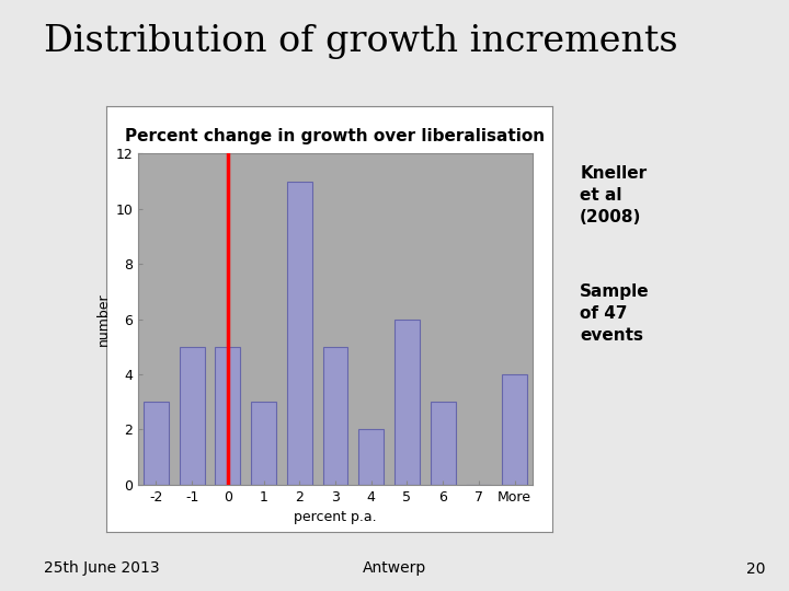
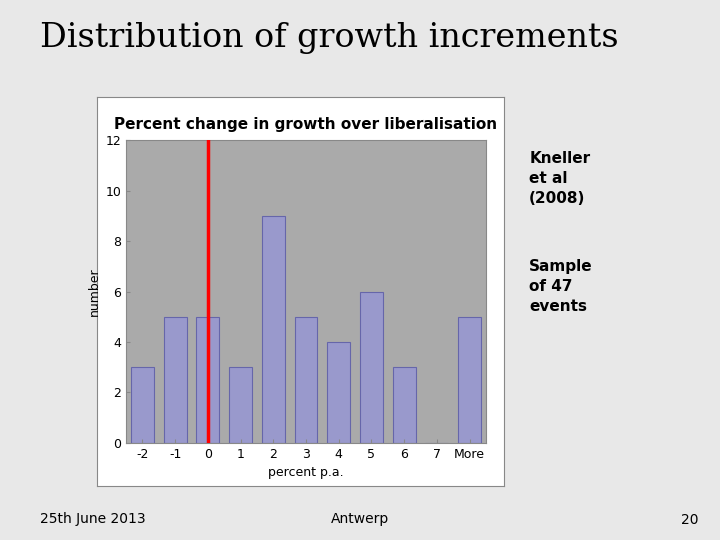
2: 11 -> 9
4: 2 -> 4
More: 4 -> 5
